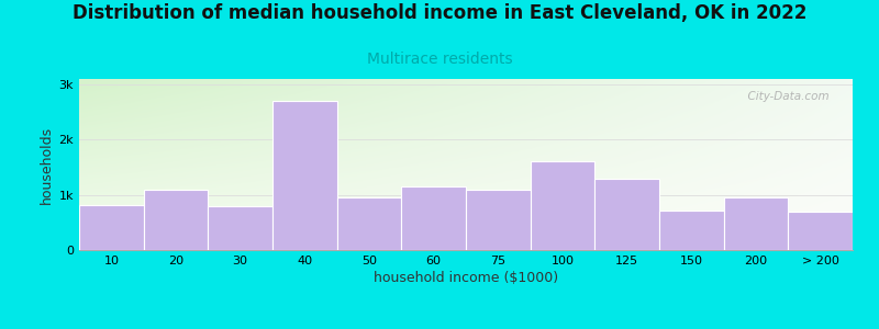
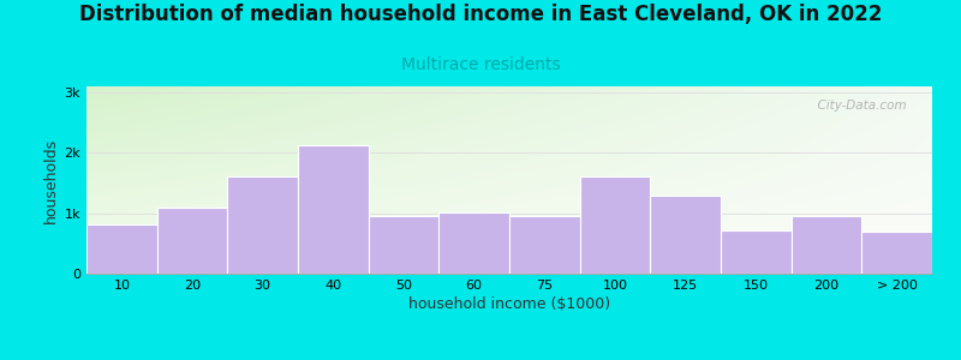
30: 0.80k -> 1.60k
40: 2.70k -> 2.12k
60: 1.15k -> 1.02k
75: 1.10k -> 0.96k
